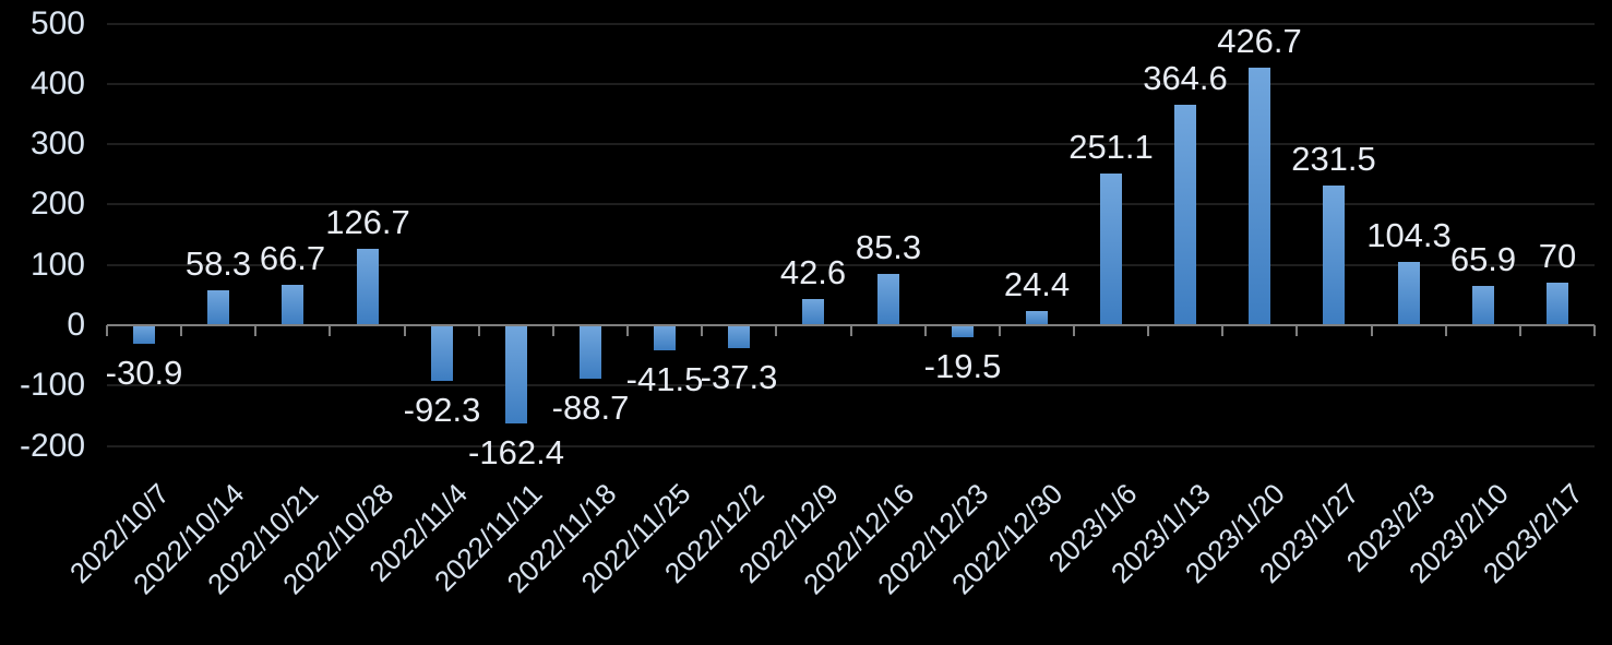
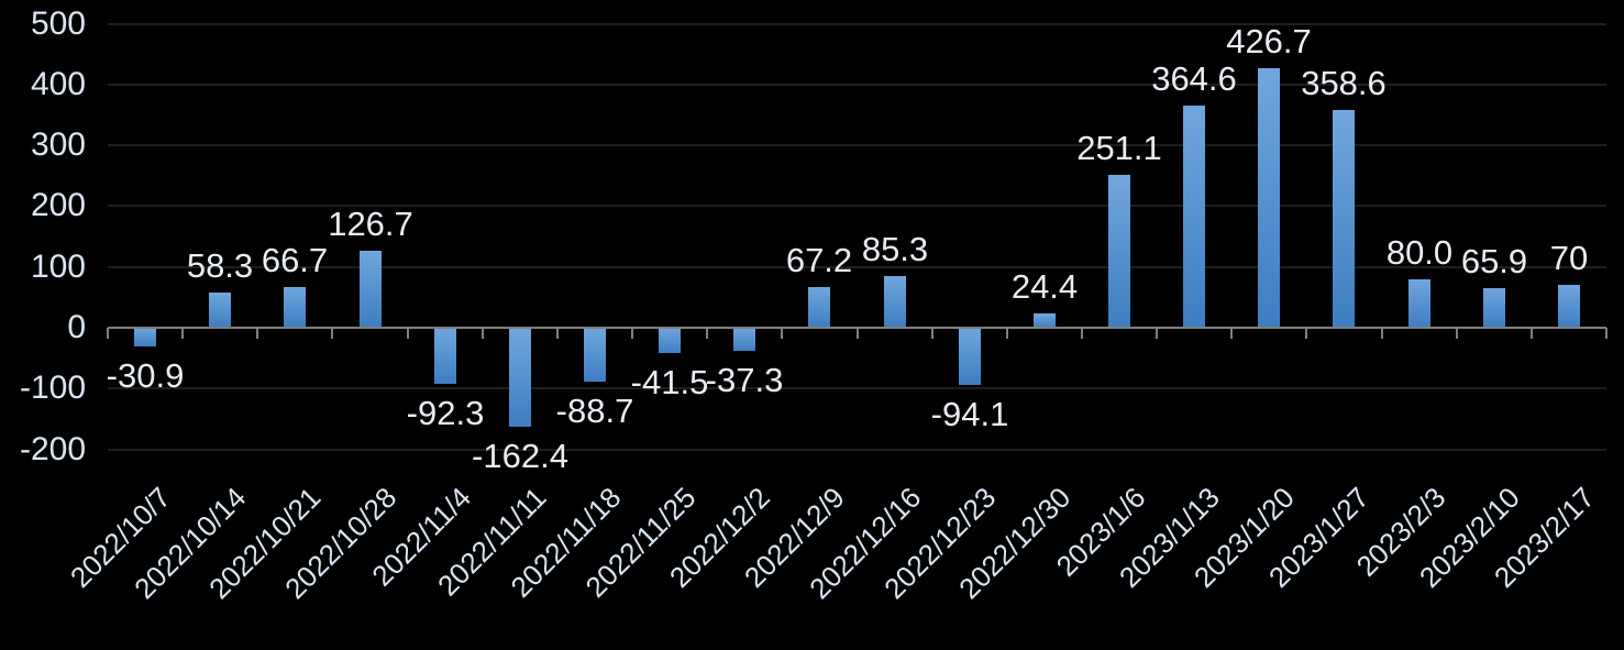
2022/12/9: 42.6 -> 67.2
2022/12/23: -19.5 -> -94.1
2023/1/27: 231.5 -> 358.6
2023/2/3: 104.3 -> 80.0
